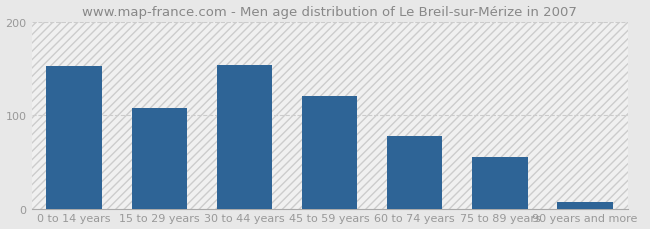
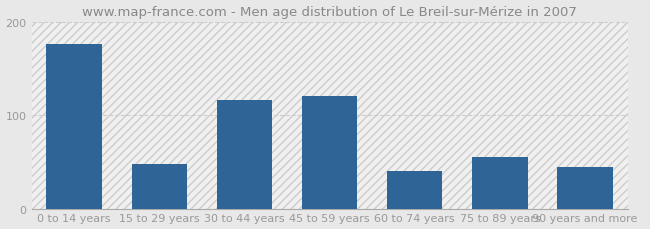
0 to 14 years: 152 -> 176
15 to 29 years: 107 -> 48
30 to 44 years: 154 -> 116
60 to 74 years: 78 -> 40
90 years and more: 7 -> 44
